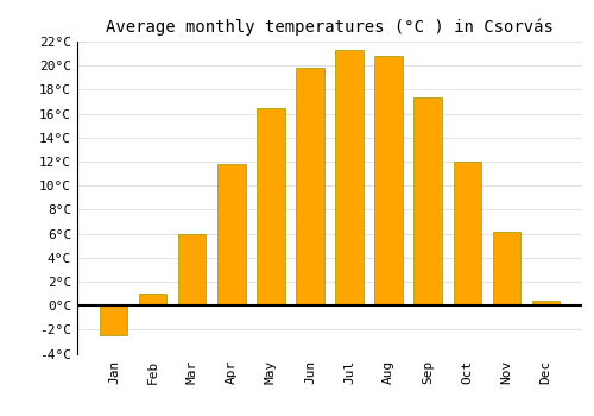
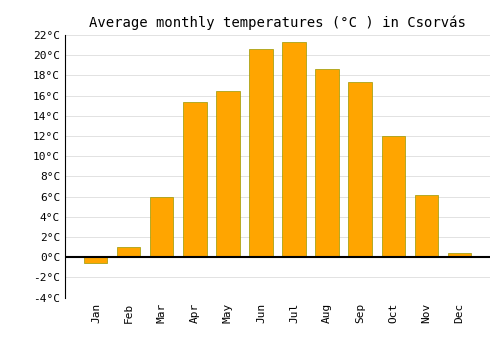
Jan: -2.5°C -> -0.6°C
Apr: 11.8°C -> 15.4°C
Jun: 19.8°C -> 20.6°C
Aug: 20.8°C -> 18.6°C
